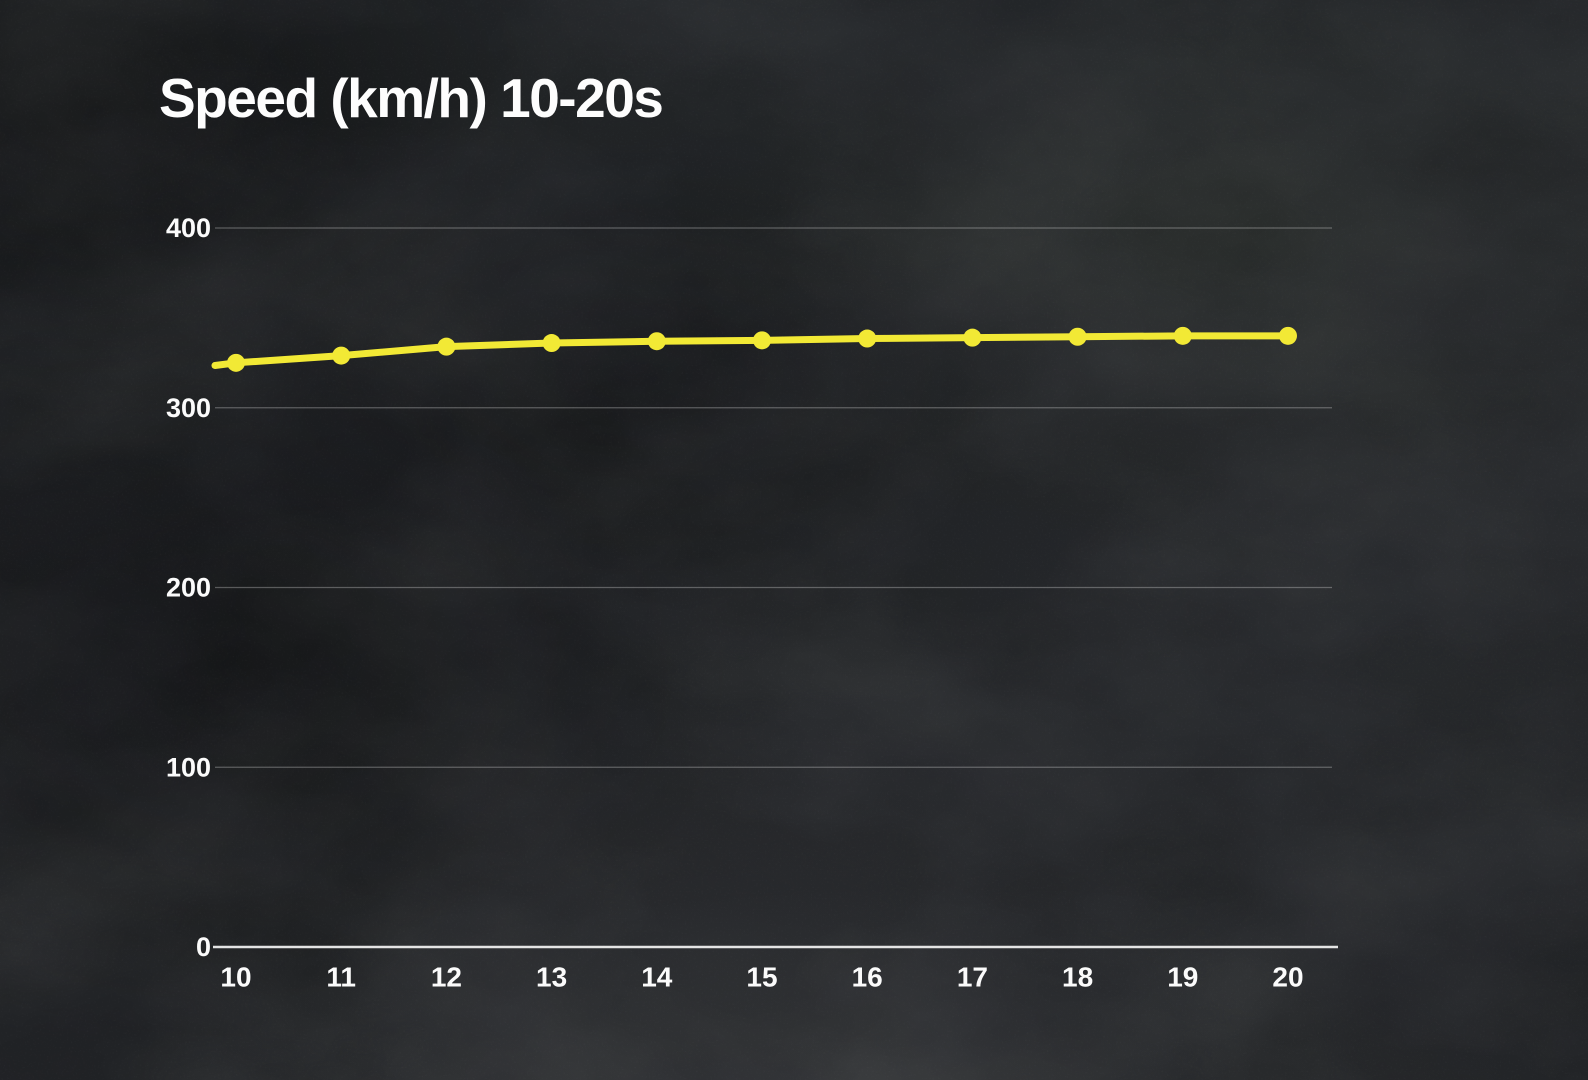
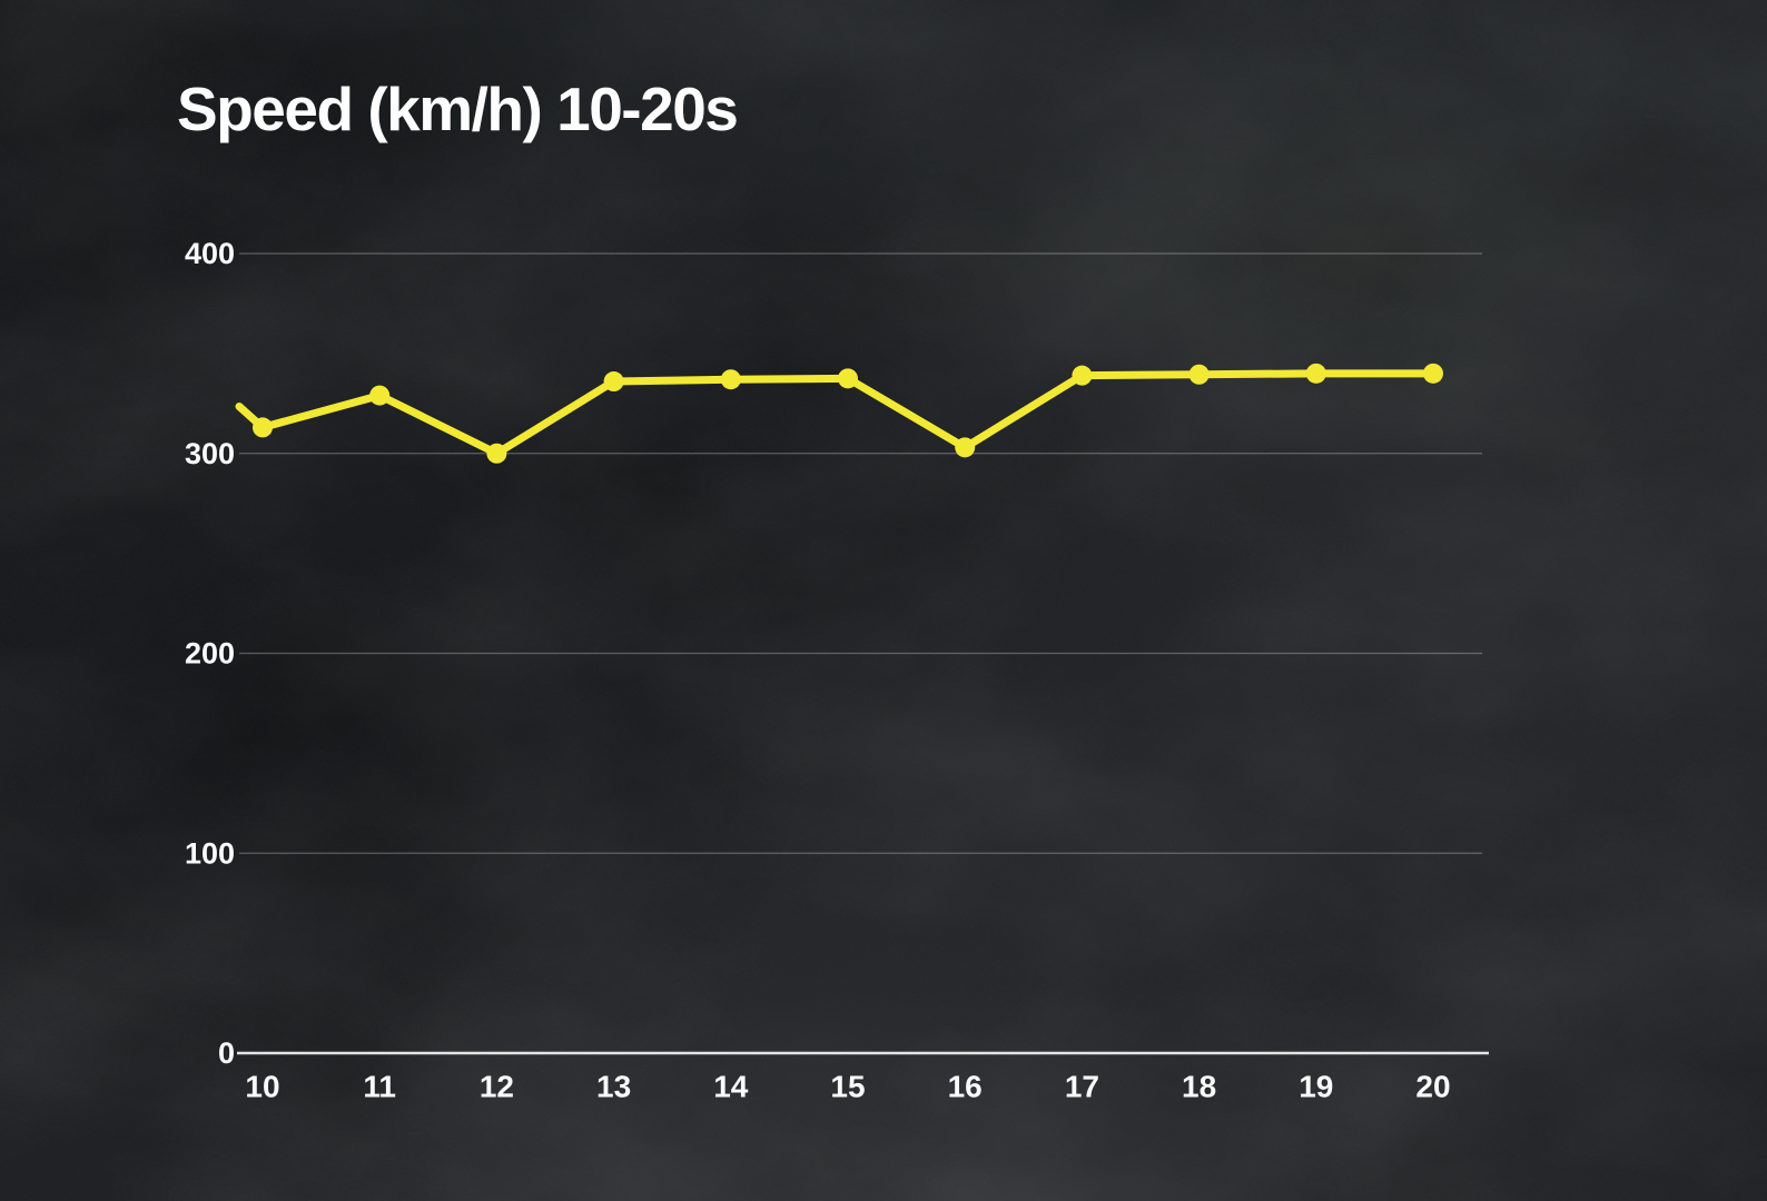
10: 325 -> 313
12: 334 -> 300
16: 338 -> 303
